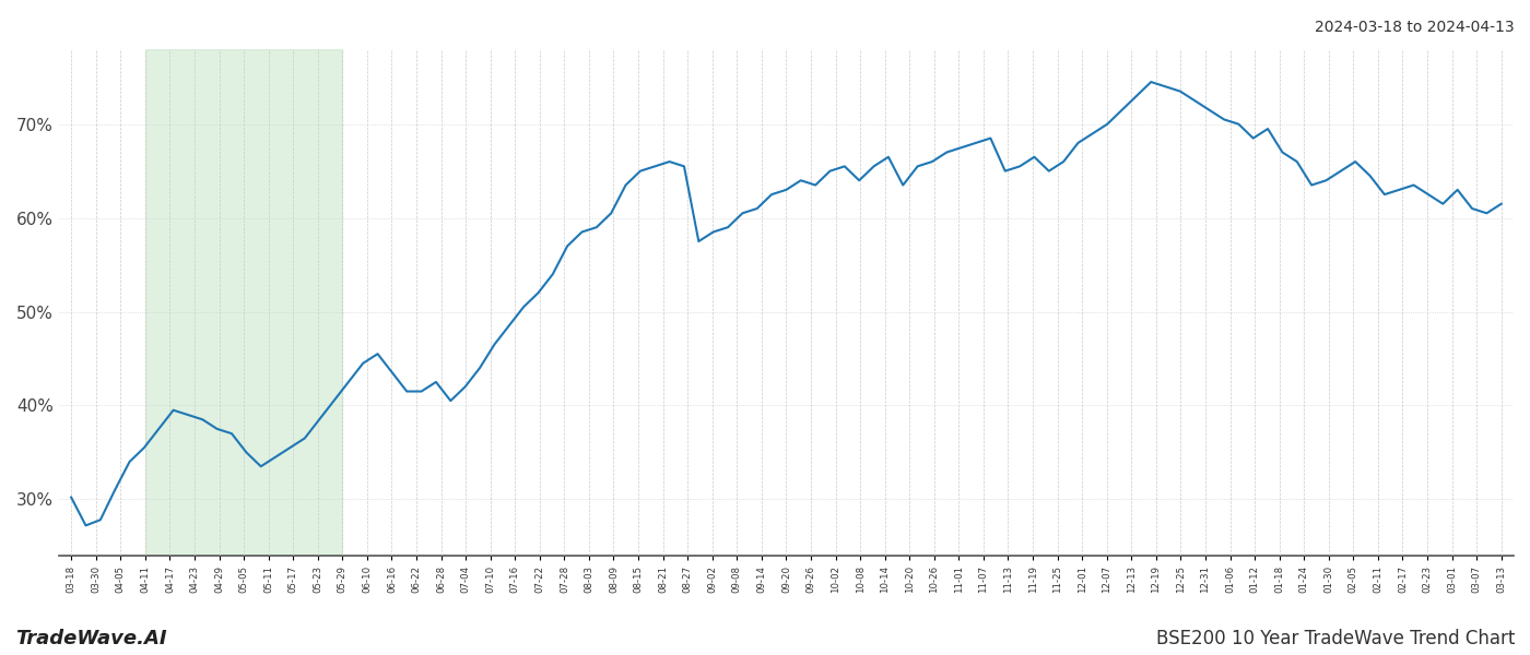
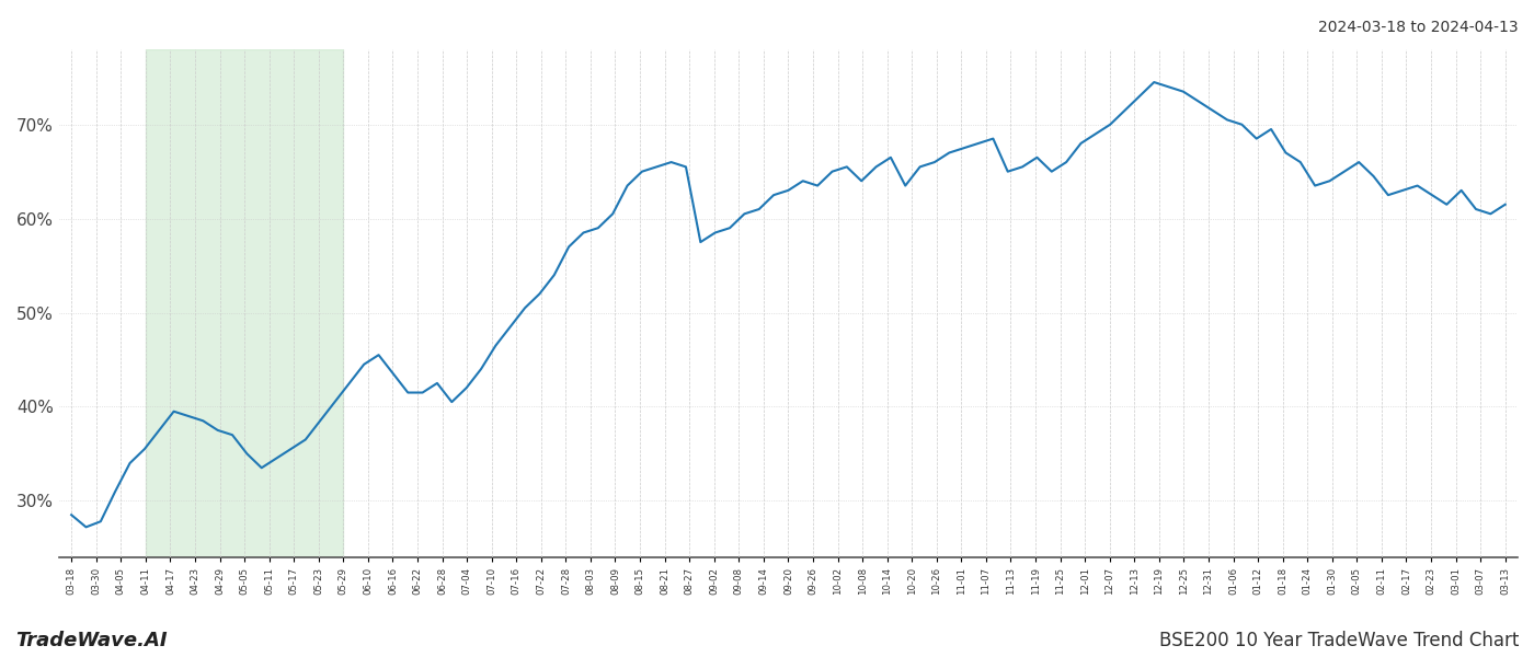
03-18: 30.2% -> 28.5%
